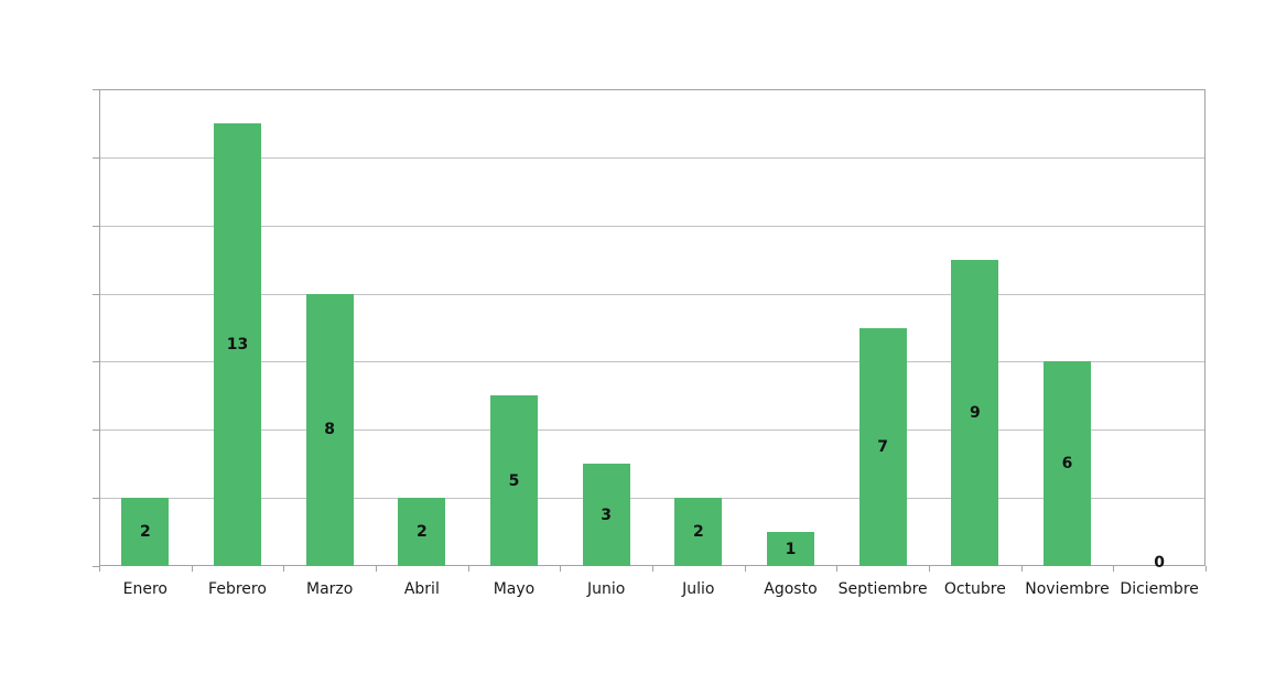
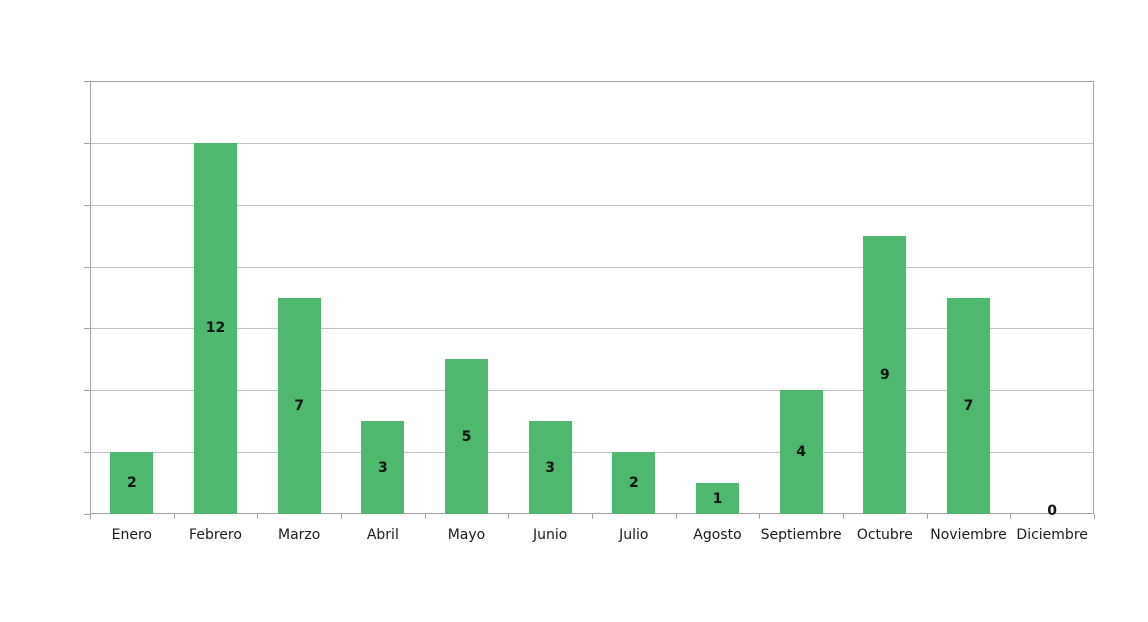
Febrero: 13 -> 12
Marzo: 8 -> 7
Abril: 2 -> 3
Septiembre: 7 -> 4
Noviembre: 6 -> 7
